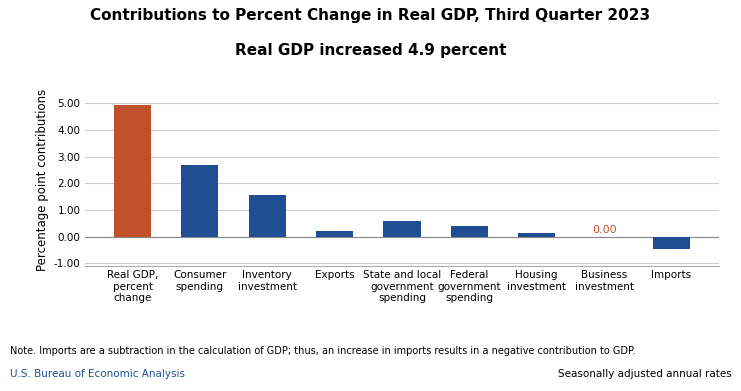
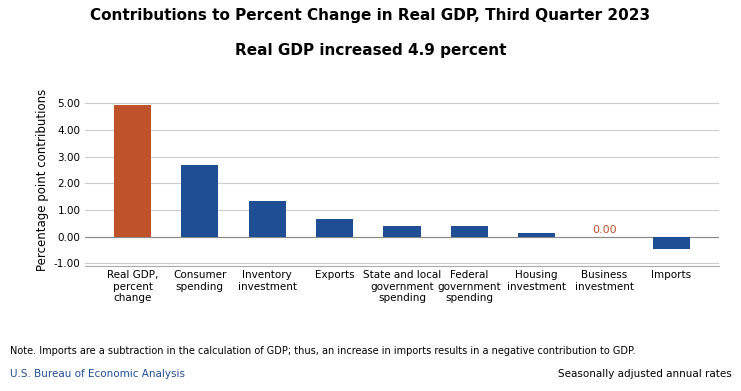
Inventory investment: 1.55 -> 1.32
Exports: 0.20 -> 0.65
State and local government spending: 0.60 -> 0.38
